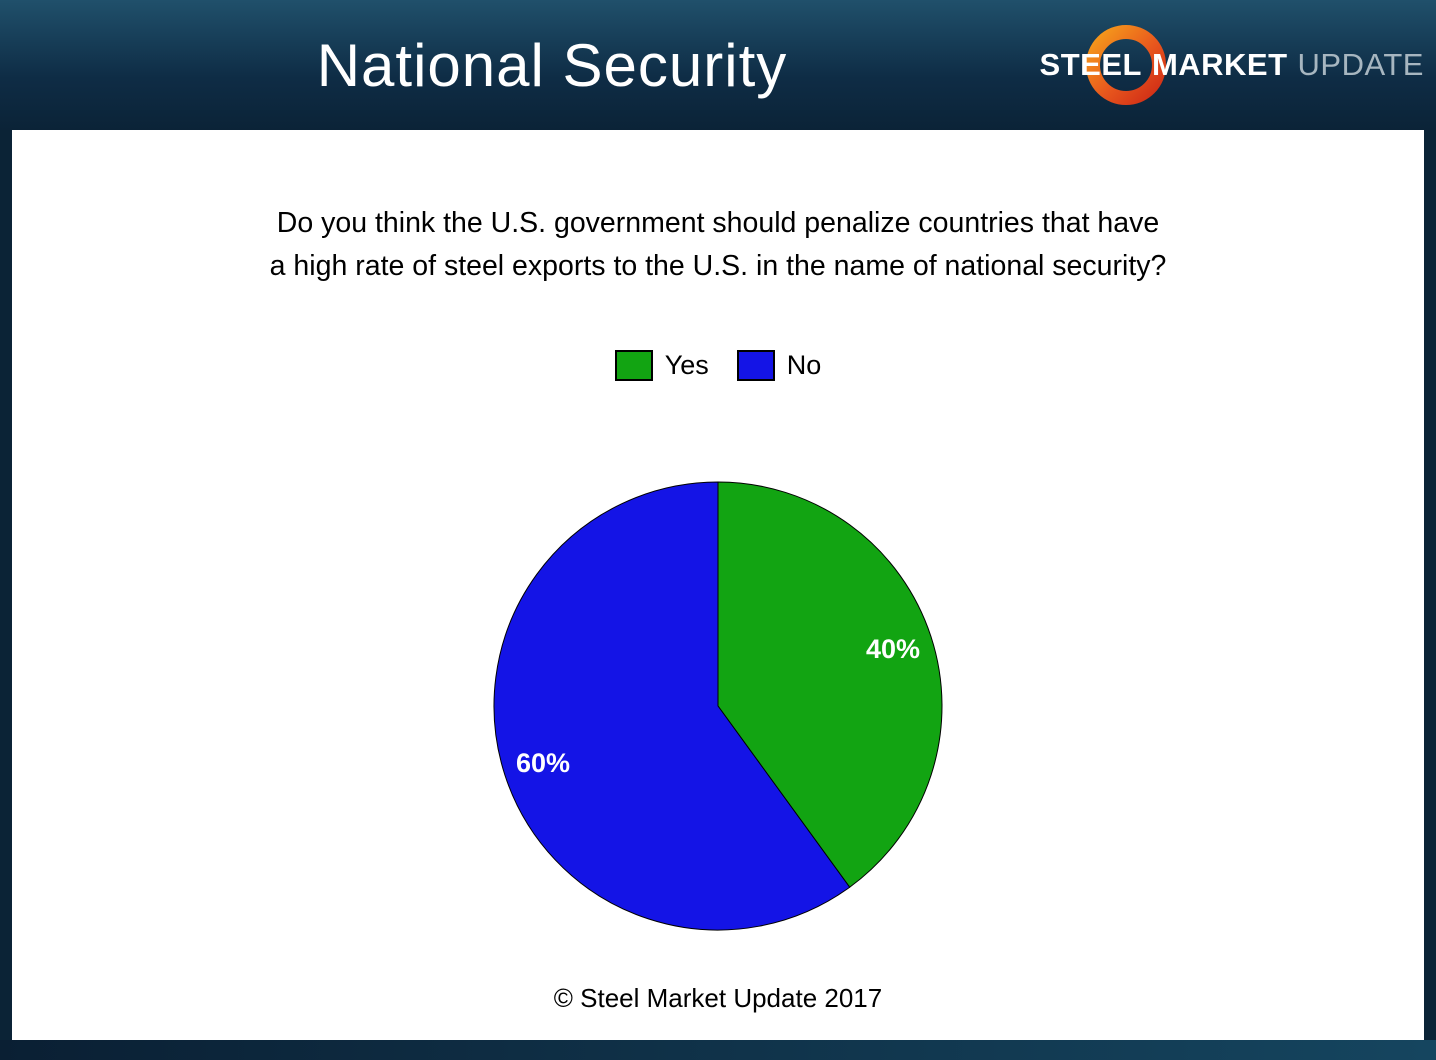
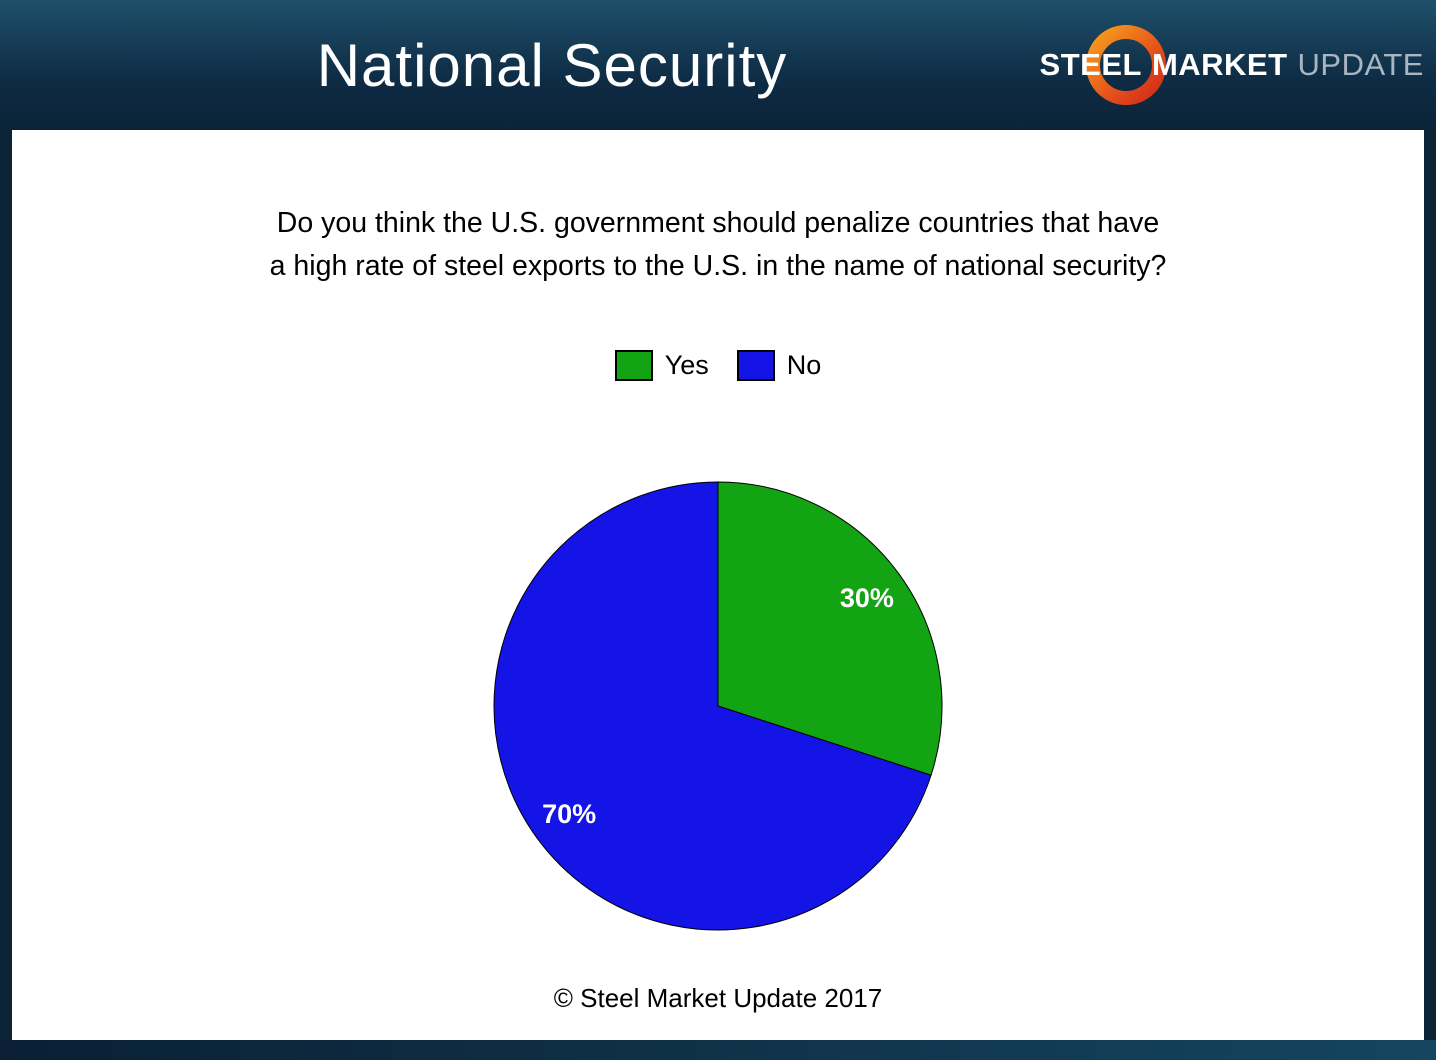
Yes: 40% -> 30%
No: 60% -> 70%
